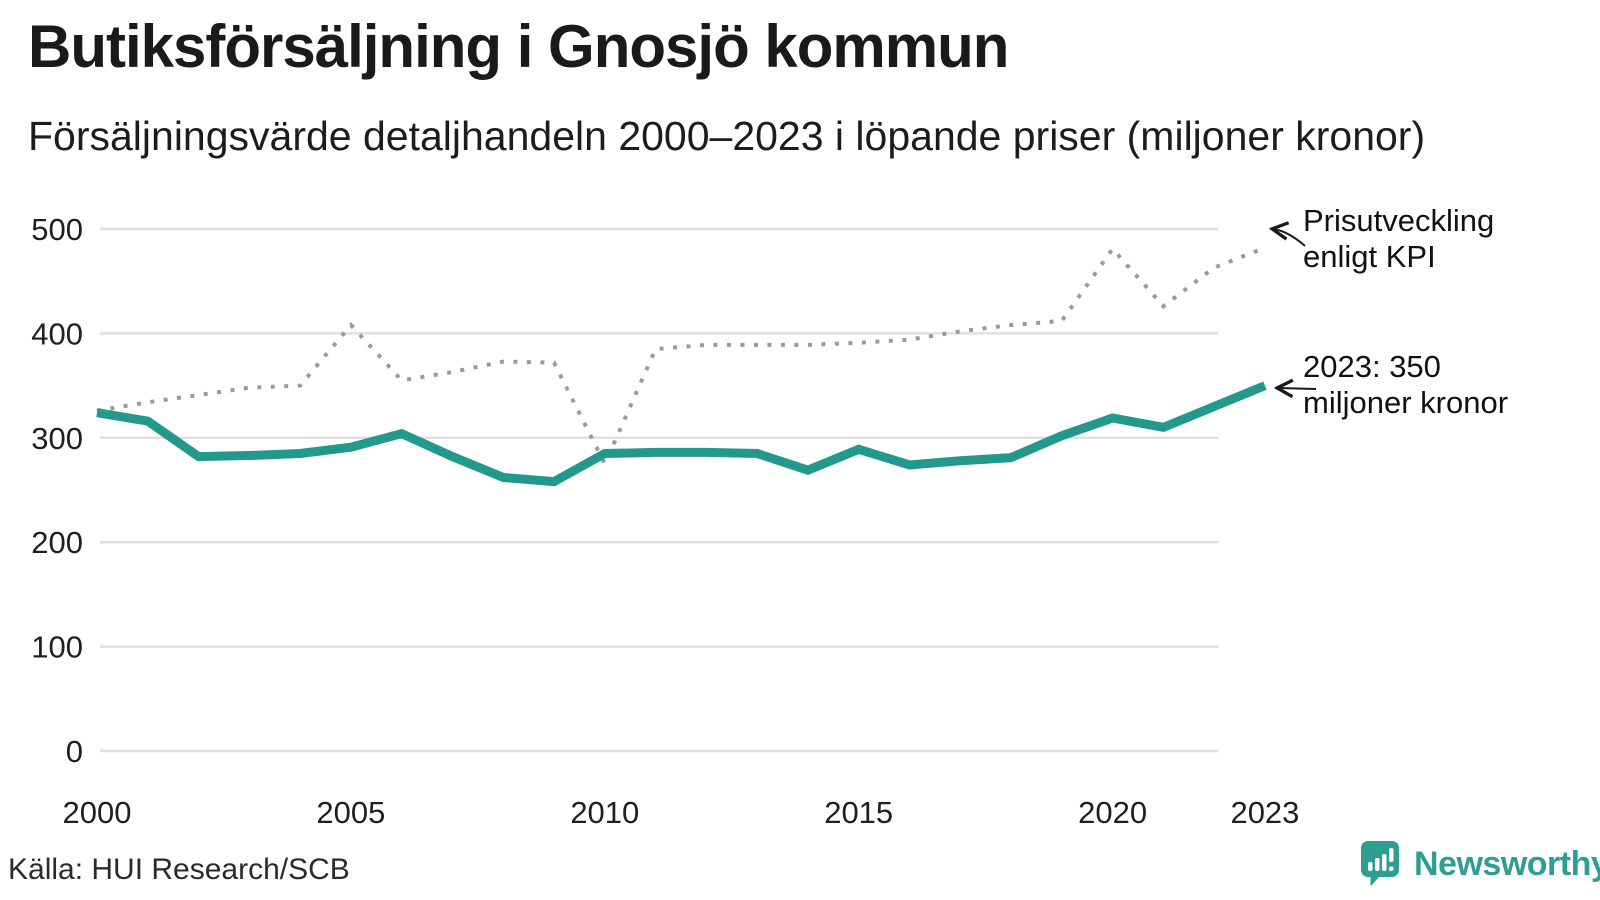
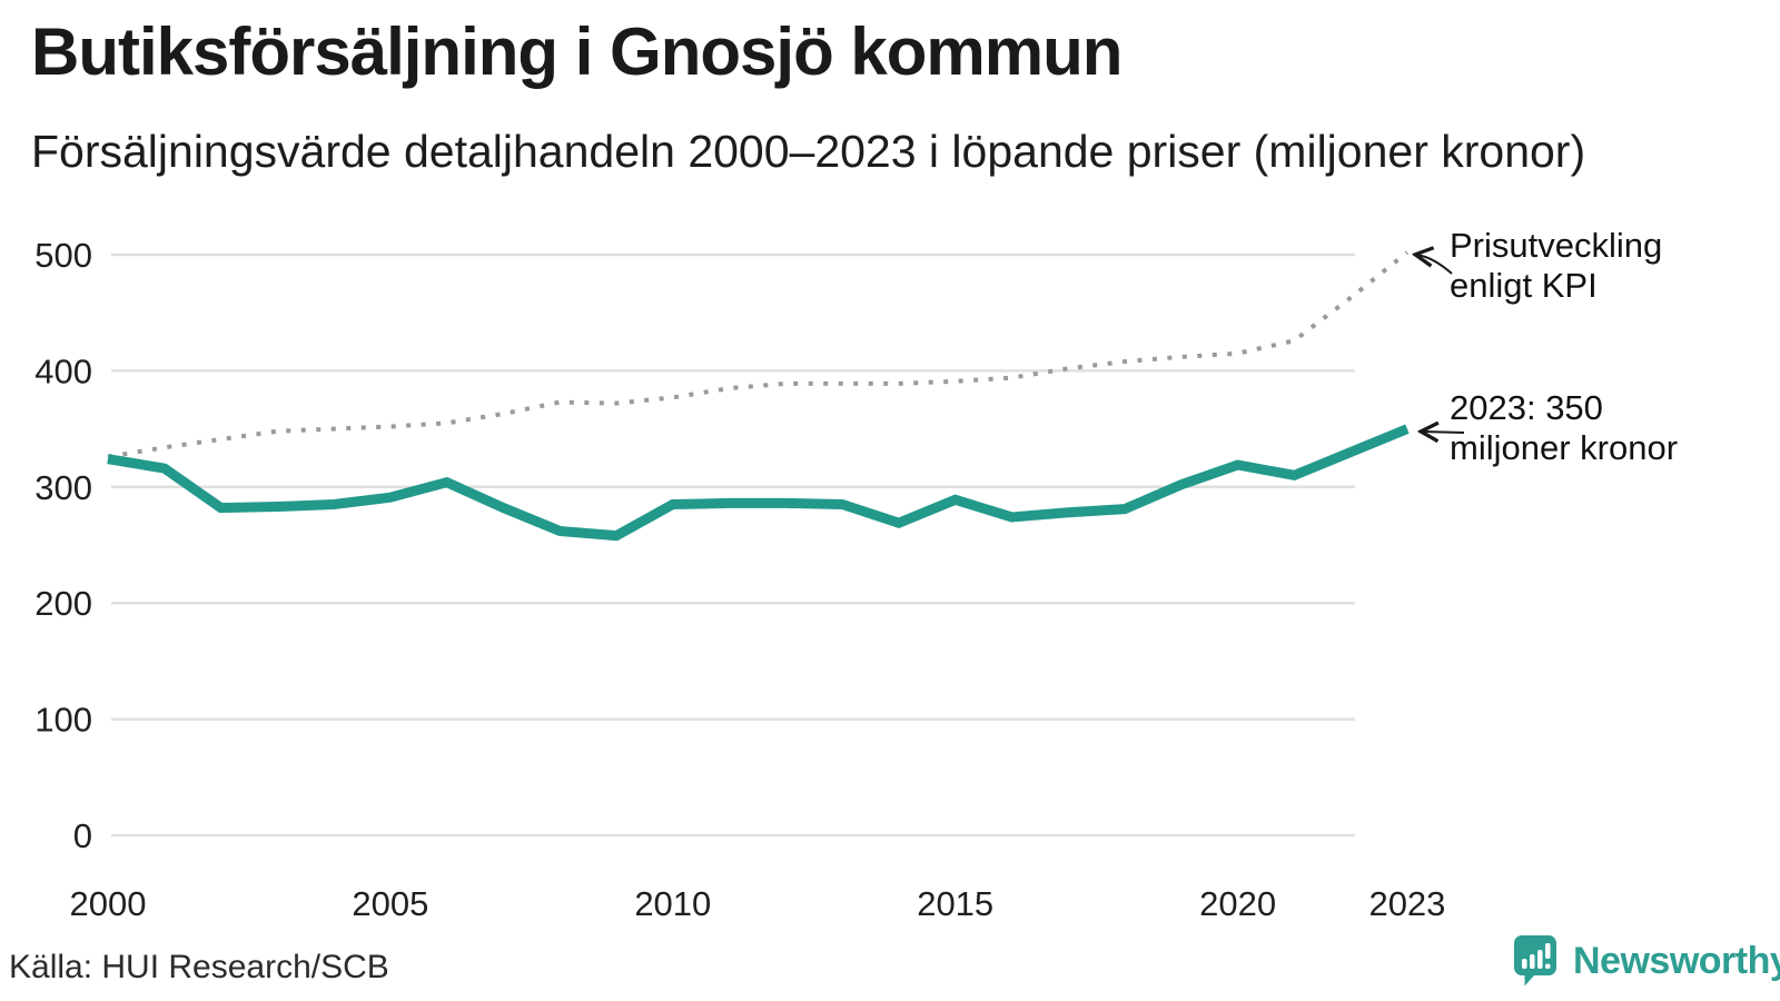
Prisutveckling enligt KPI/2005: 408 -> 352
Prisutveckling enligt KPI/2010: 275 -> 377
Prisutveckling enligt KPI/2020: 481 -> 415
Prisutveckling enligt KPI/2023: 482 -> 502
